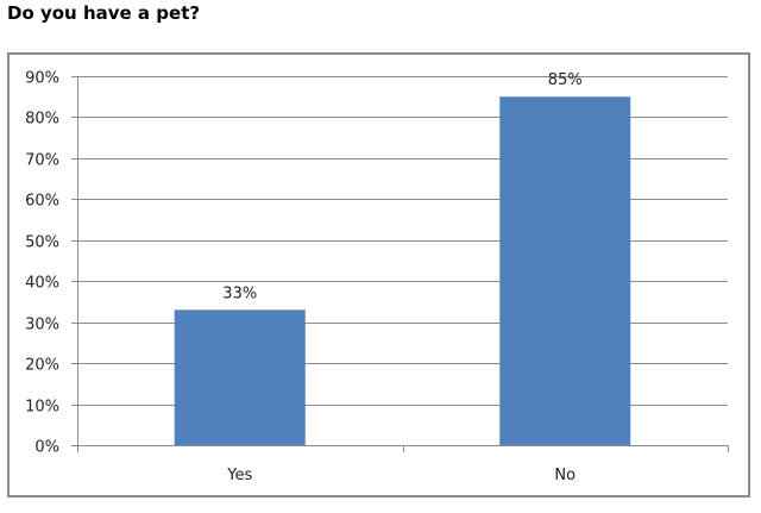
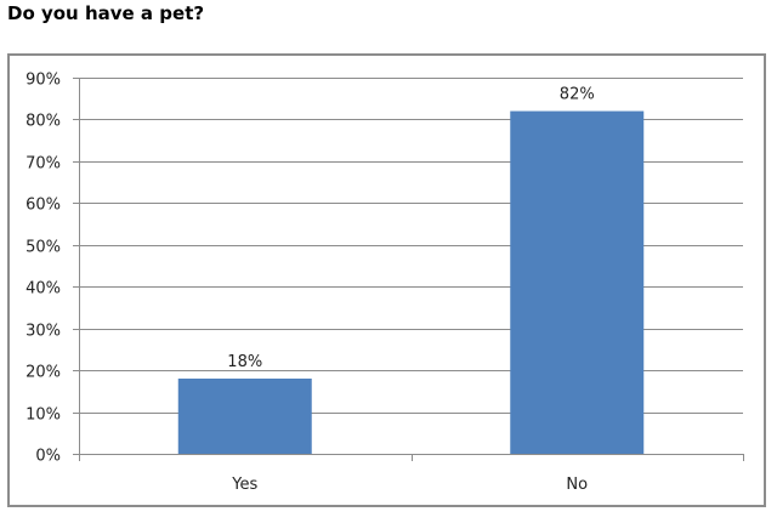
Yes: 33% -> 18%
No: 85% -> 82%
